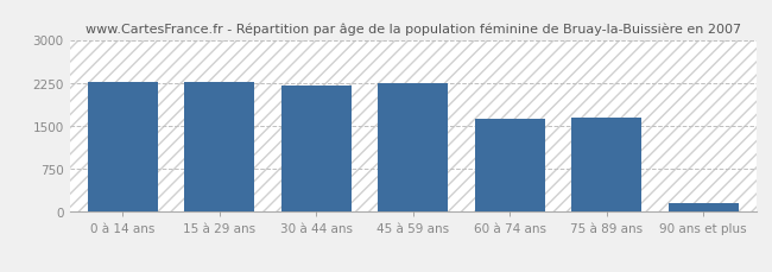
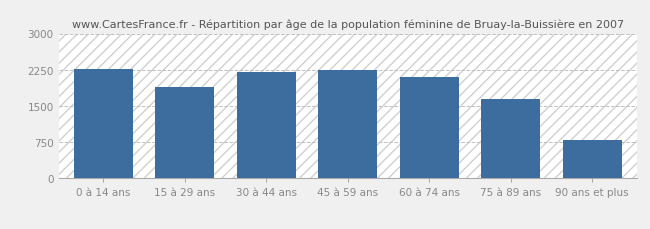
15 à 29 ans: 2280 -> 1900
60 à 74 ans: 1630 -> 2100
90 ans et plus: 140 -> 800
